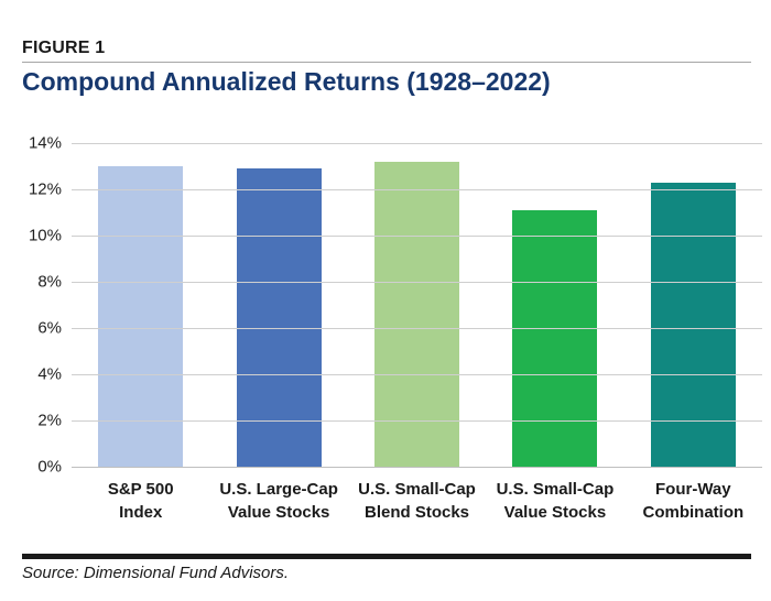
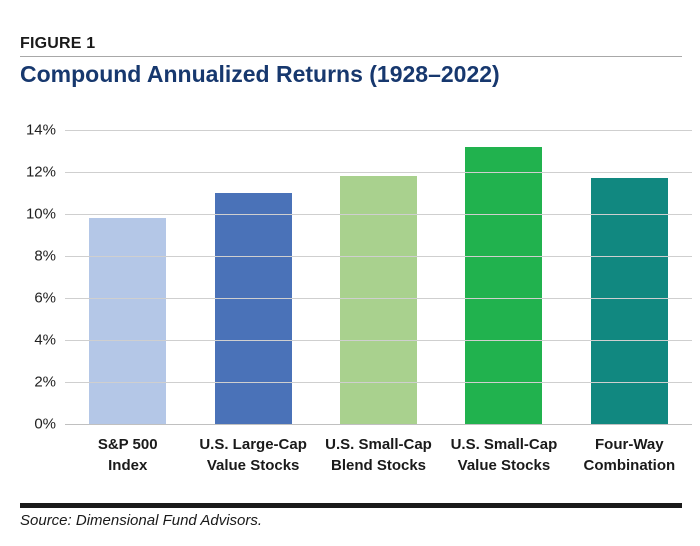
S&P 500 Index: 13.0% -> 9.8%
U.S. Large-Cap Value Stocks: 12.9% -> 11.0%
U.S. Small-Cap Blend Stocks: 13.2% -> 11.8%
U.S. Small-Cap Value Stocks: 11.1% -> 13.2%
Four-Way Combination: 12.3% -> 11.7%
